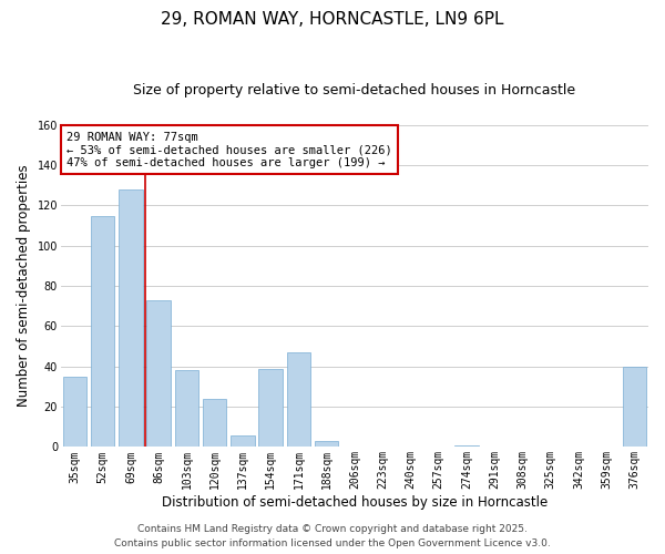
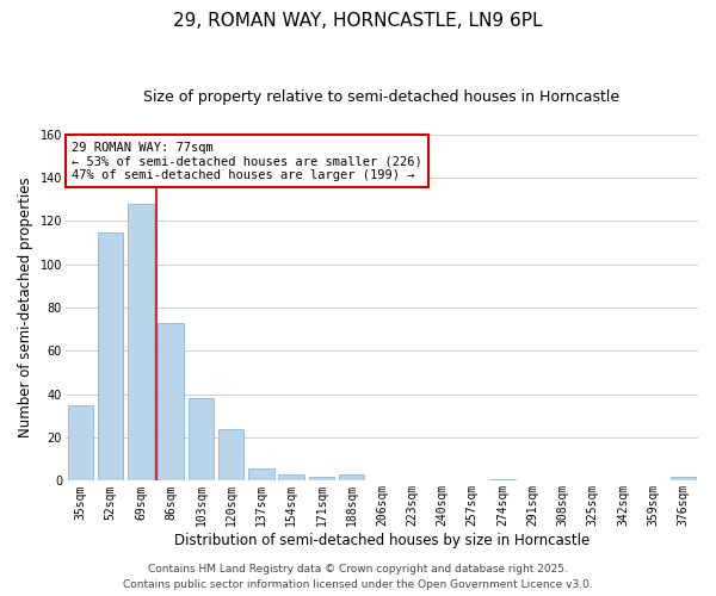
154sqm: 39 -> 3
171sqm: 47 -> 2
376sqm: 40 -> 2
